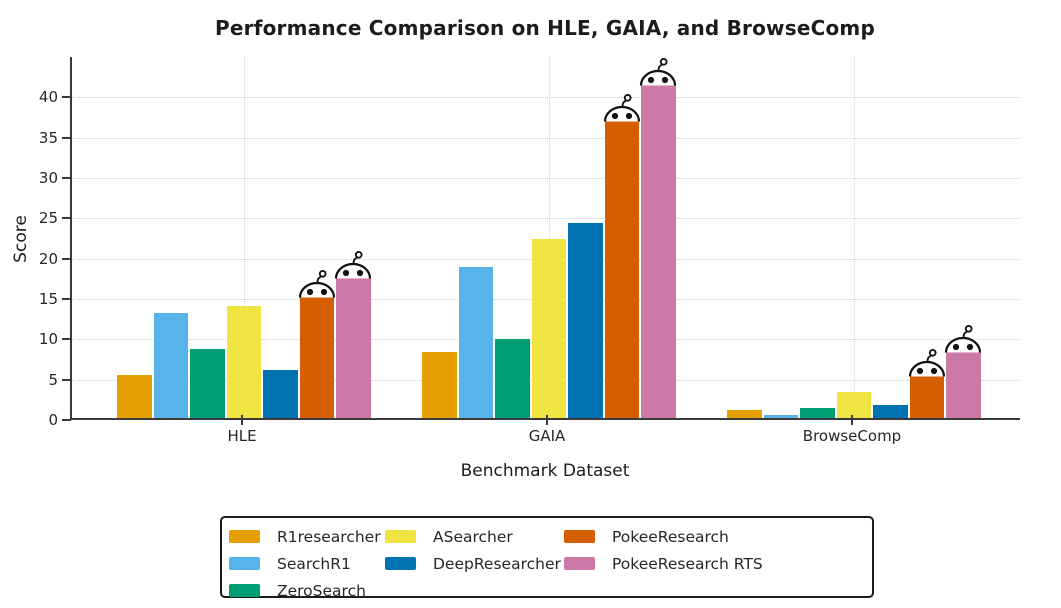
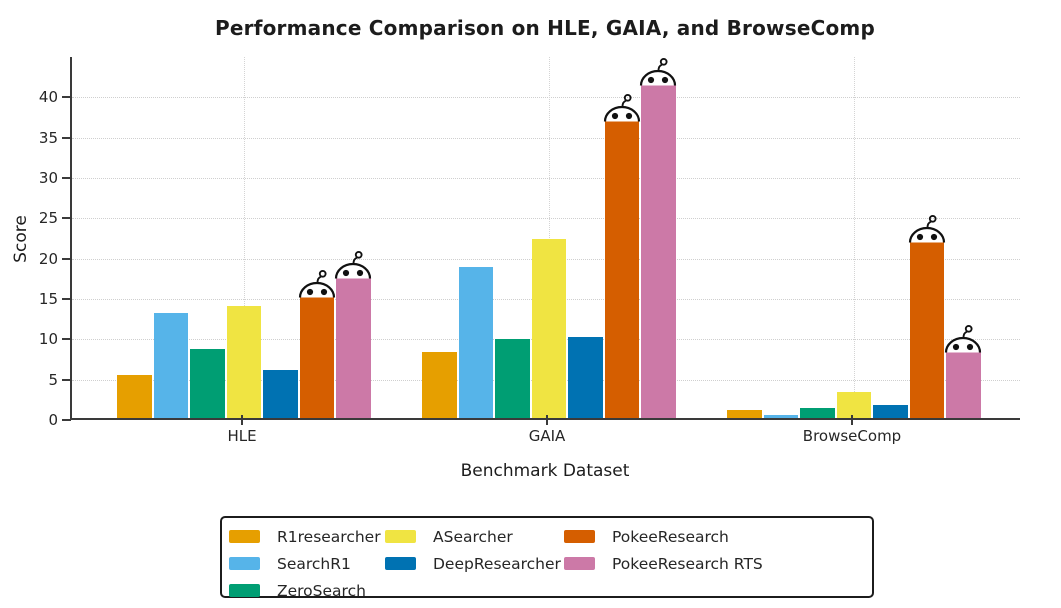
DeepResearcher/GAIA: 24 -> 10
PokeeResearch/BrowseComp: 5 -> 22
